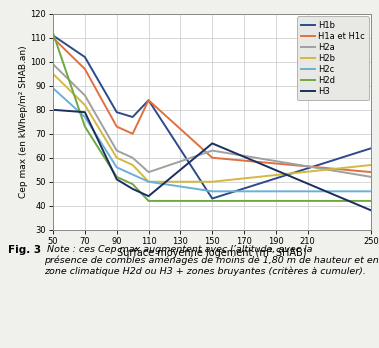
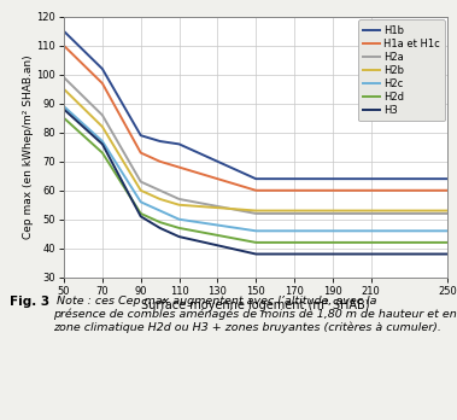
H1b/50: 111 -> 115
H2d/50: 112 -> 85
H3/50: 80 -> 88
H3/70: 79 -> 76
H1b/110: 84 -> 76
H1a et H1c/110: 84 -> 68
H2a/110: 54 -> 57
H2b/110: 50 -> 55
H2d/110: 42 -> 47
H1b/150: 43 -> 64
H2a/150: 63 -> 52
H2b/150: 50 -> 53
H3/150: 66 -> 38
H1a et H1c/250: 54 -> 60
H2b/250: 57 -> 53
